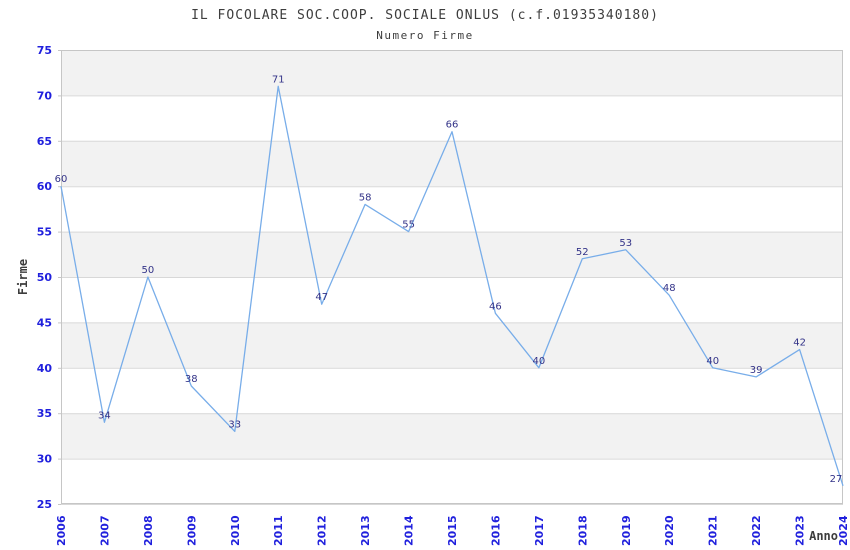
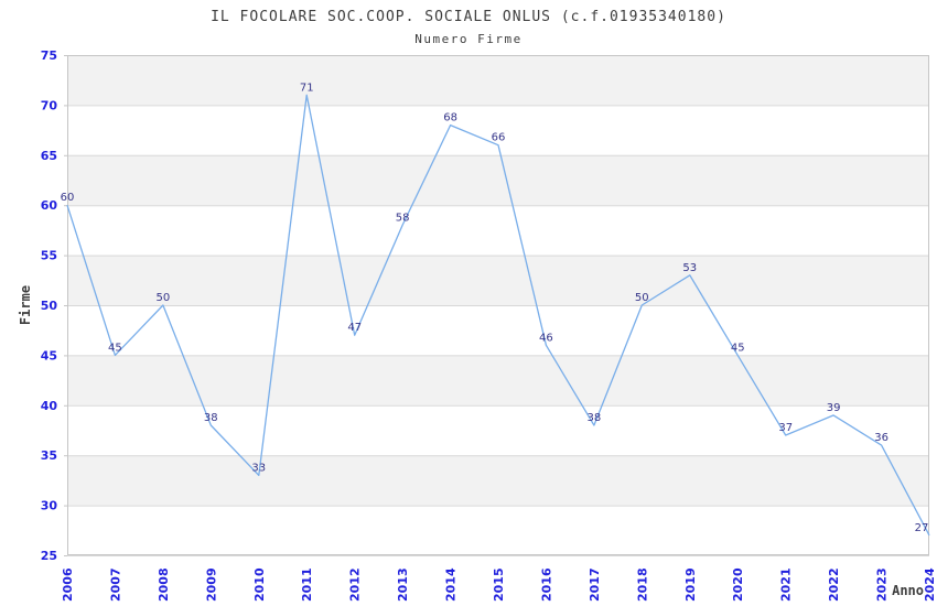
2007: 34 -> 45
2014: 55 -> 68
2017: 40 -> 38
2018: 52 -> 50
2020: 48 -> 45
2021: 40 -> 37
2023: 42 -> 36
